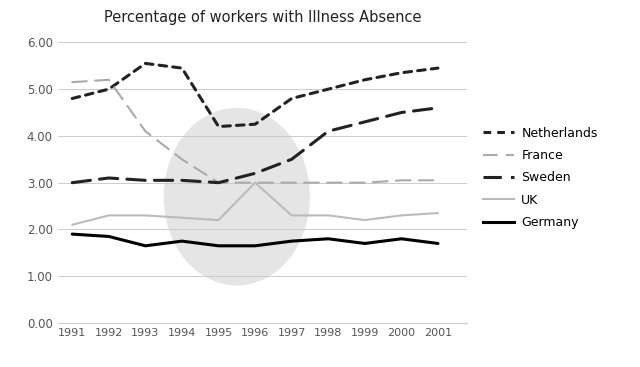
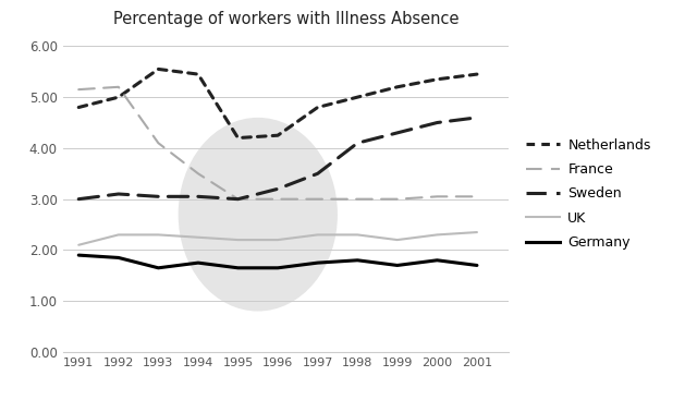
UK/1996: 3.00 -> 2.20
